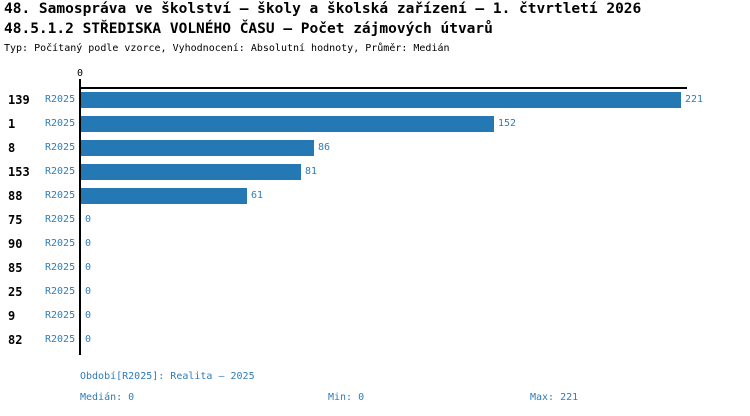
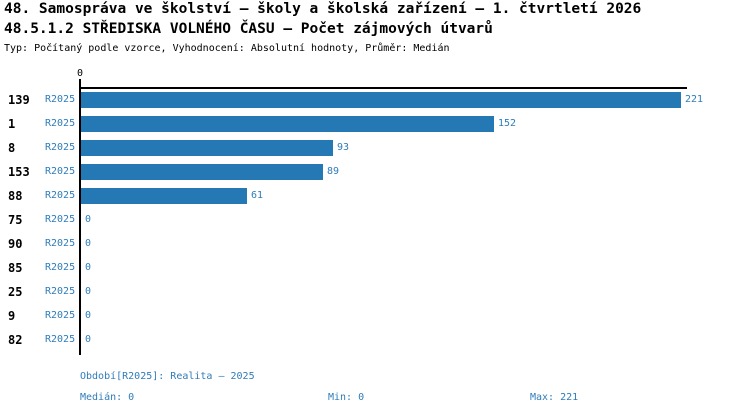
8: 86 -> 93
153: 81 -> 89
